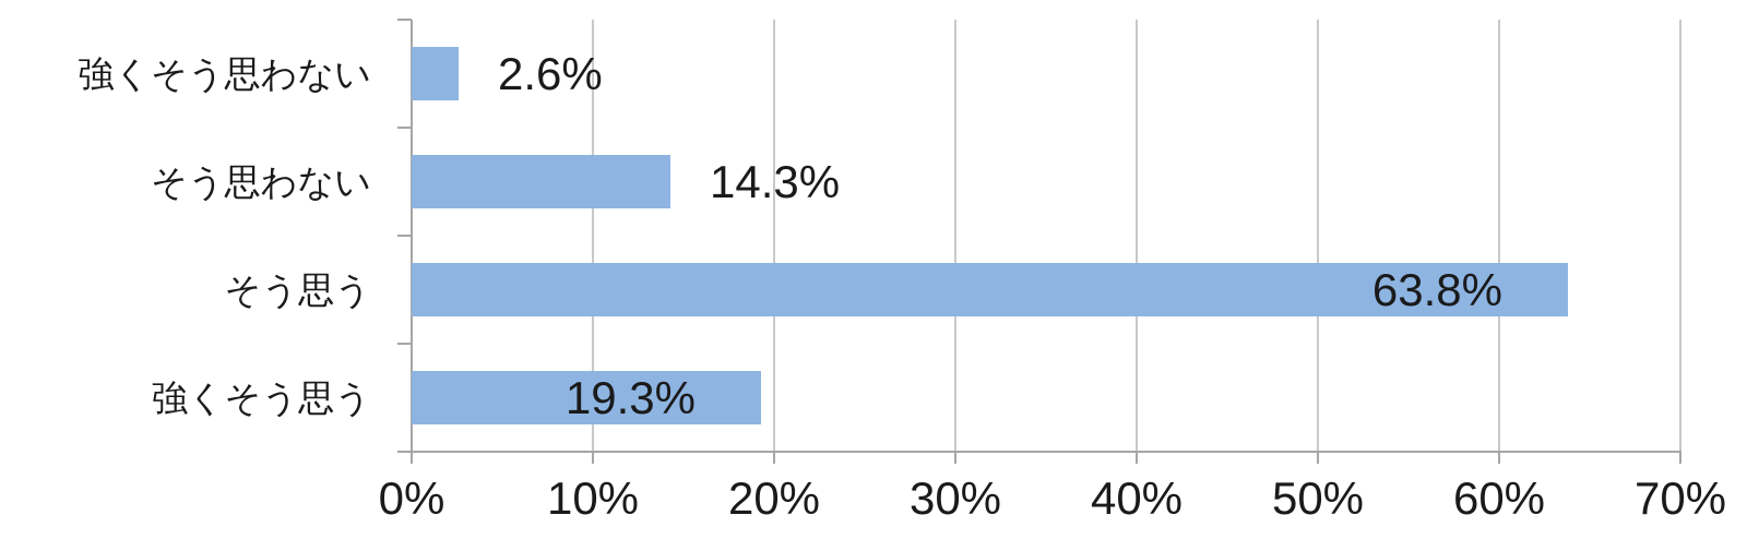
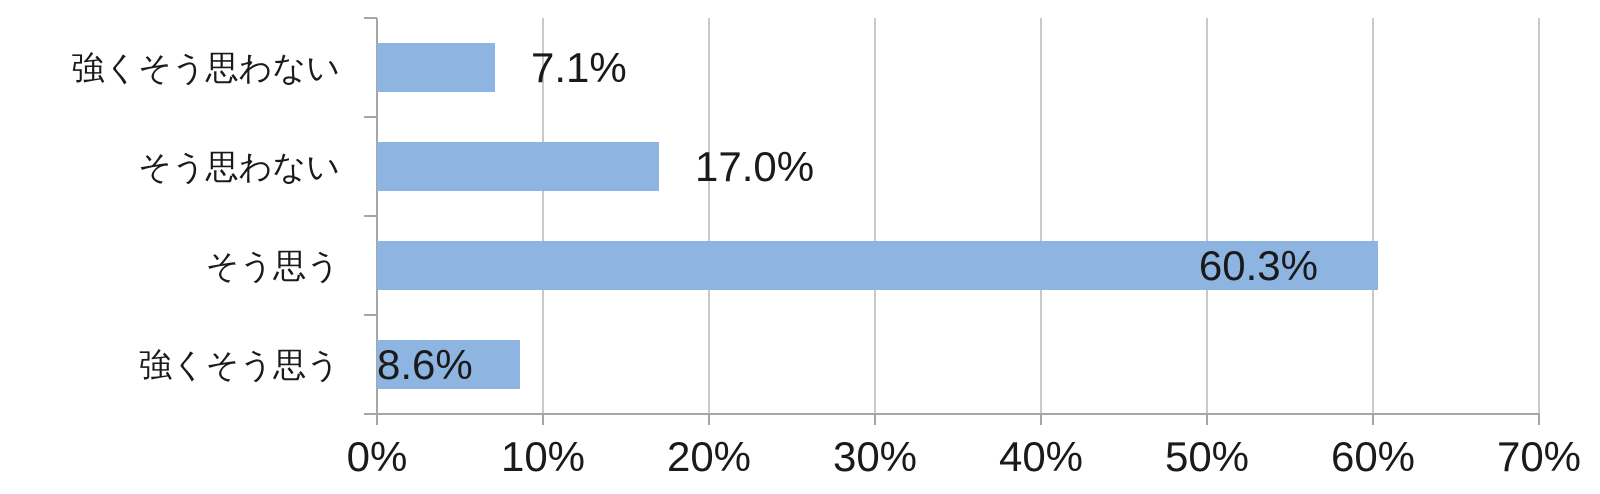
強くそう思わない: 2.6% -> 7.1%
そう思わない: 14.3% -> 17.0%
そう思う: 63.8% -> 60.3%
強くそう思う: 19.3% -> 8.6%
